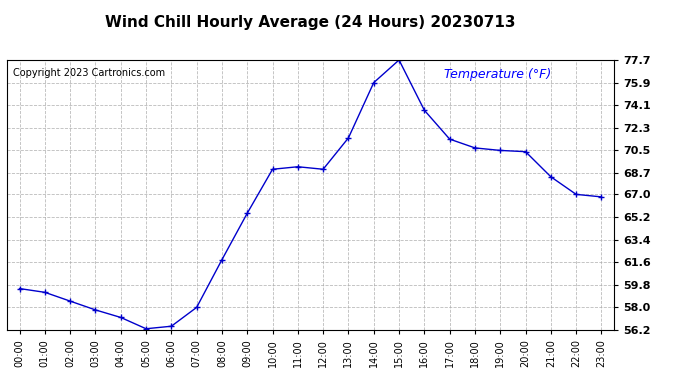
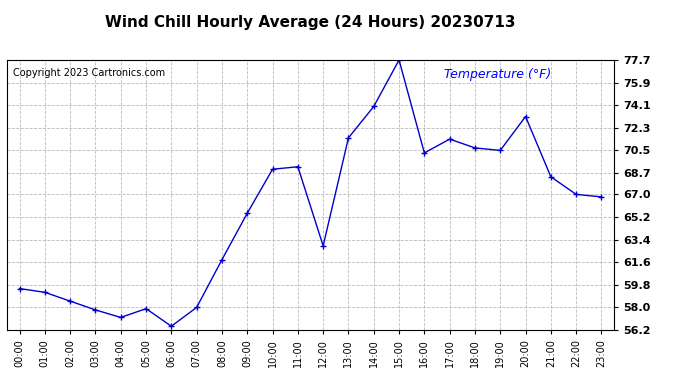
05:00: 56.3 -> 57.9
12:00: 69.0 -> 62.9
14:00: 75.9 -> 74.0
16:00: 73.7 -> 70.3
20:00: 70.4 -> 73.2
